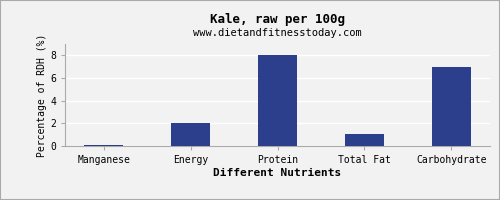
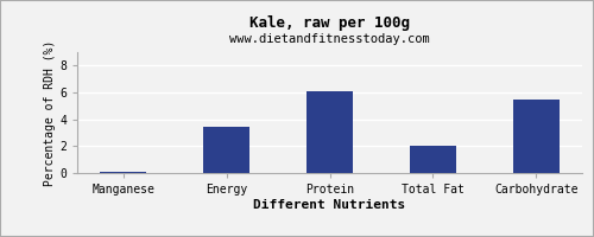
Energy: 2.0 -> 3.4
Protein: 8.0 -> 6.1
Total Fat: 1.1 -> 2.0
Carbohydrate: 7.0 -> 5.5
